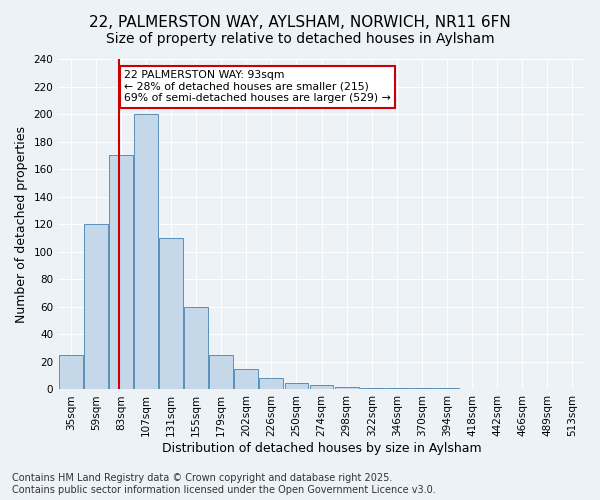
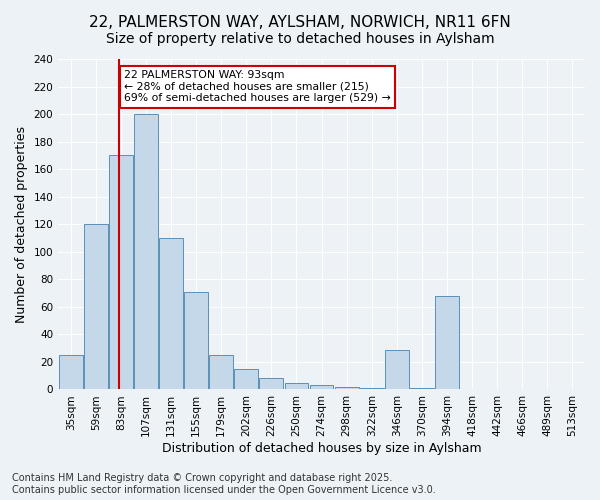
155sqm: 60 -> 71
346sqm: 1 -> 29
394sqm: 1 -> 68
